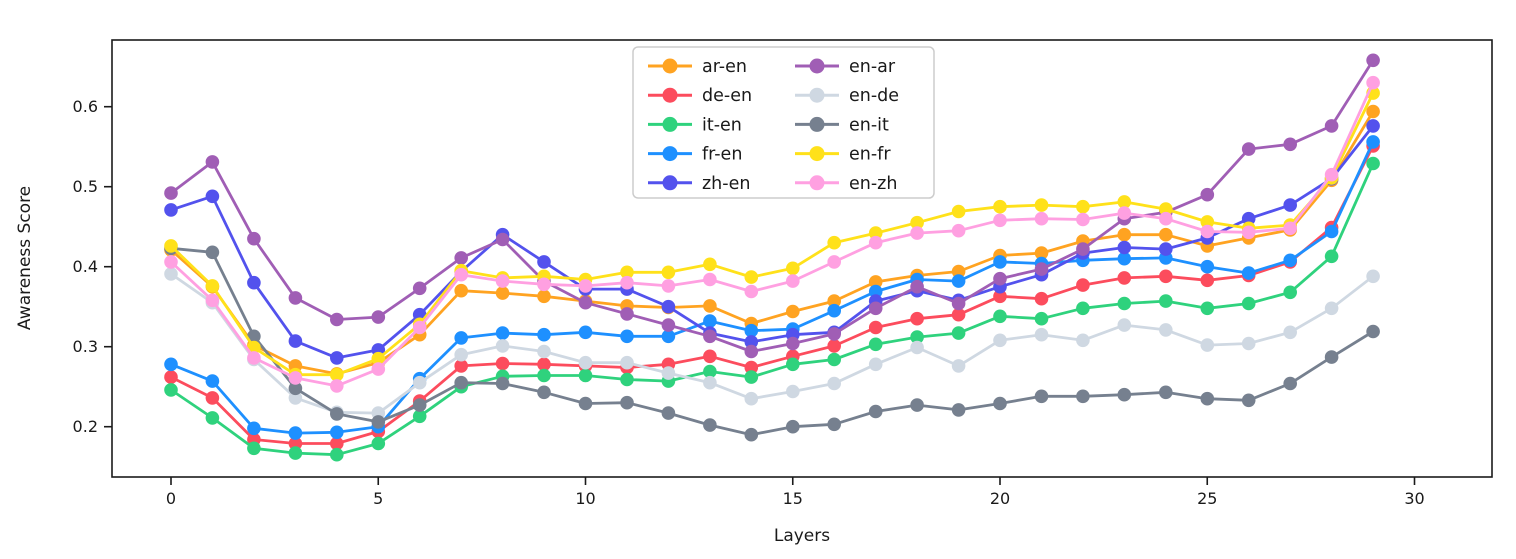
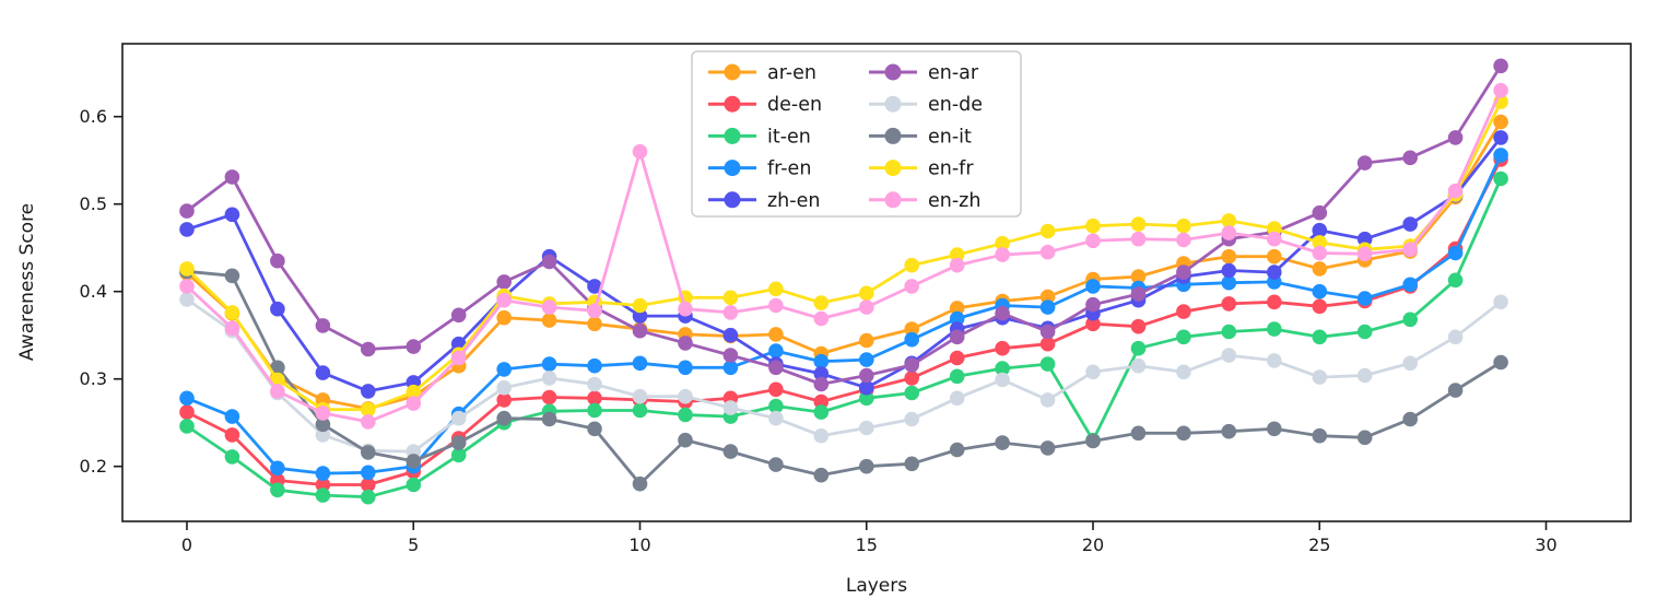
en-it/10: 0.23 -> 0.18
en-zh/10: 0.38 -> 0.56
zh-en/15: 0.32 -> 0.29
it-en/20: 0.34 -> 0.23
zh-en/25: 0.44 -> 0.47
